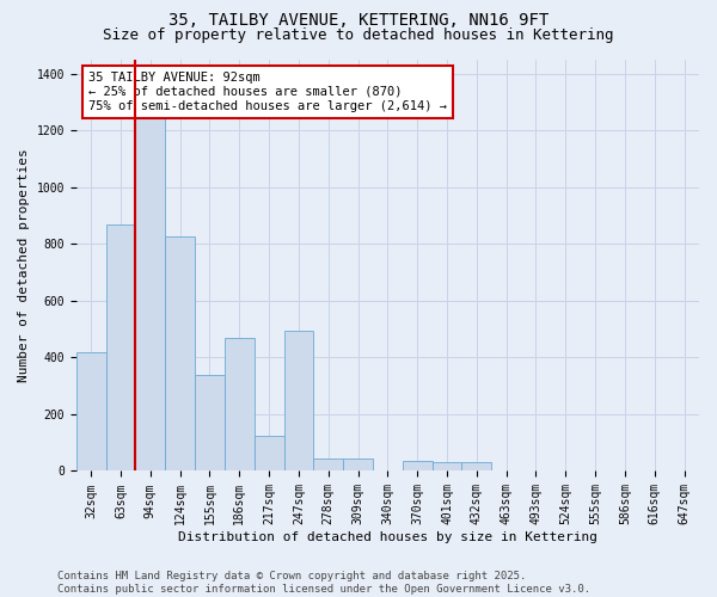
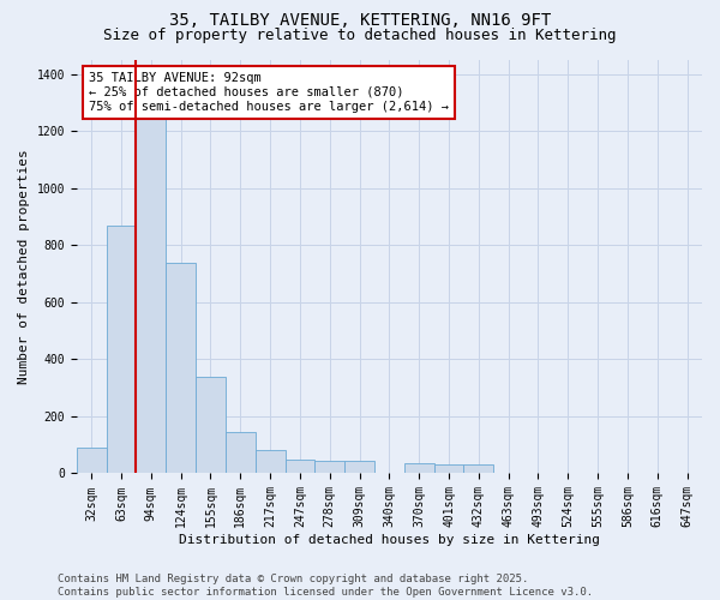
32sqm: 420 -> 90
124sqm: 825 -> 740
186sqm: 470 -> 145
217sqm: 125 -> 80
247sqm: 495 -> 50
